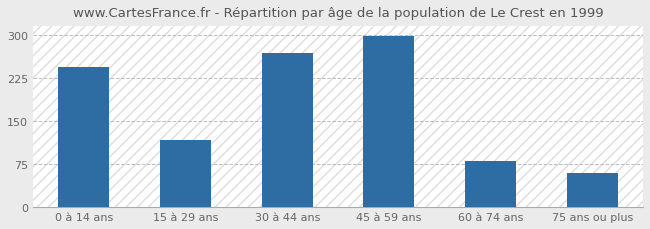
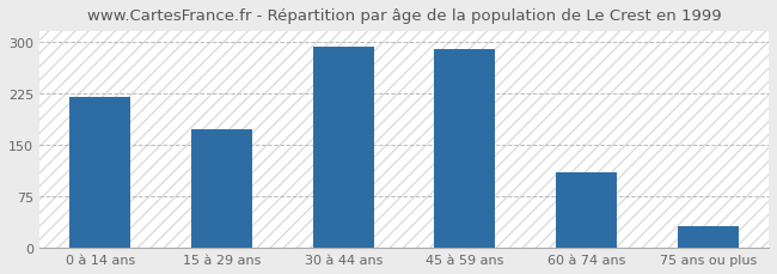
0 à 14 ans: 244 -> 220
15 à 29 ans: 116 -> 172
30 à 44 ans: 268 -> 292
45 à 59 ans: 298 -> 288
60 à 74 ans: 80 -> 110
75 ans ou plus: 60 -> 32
